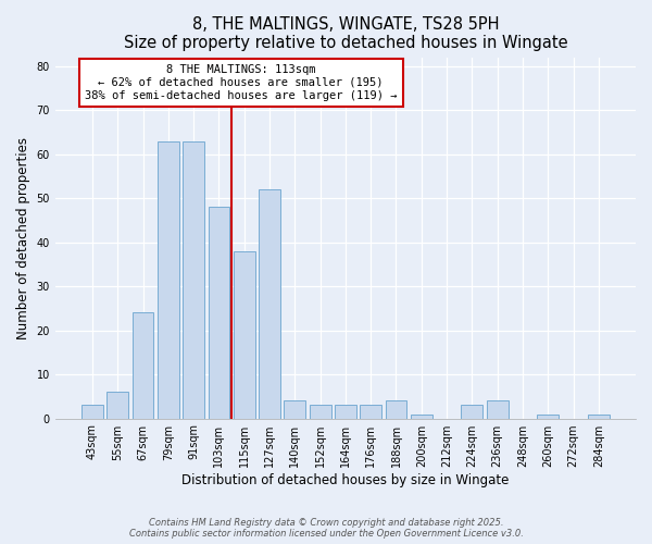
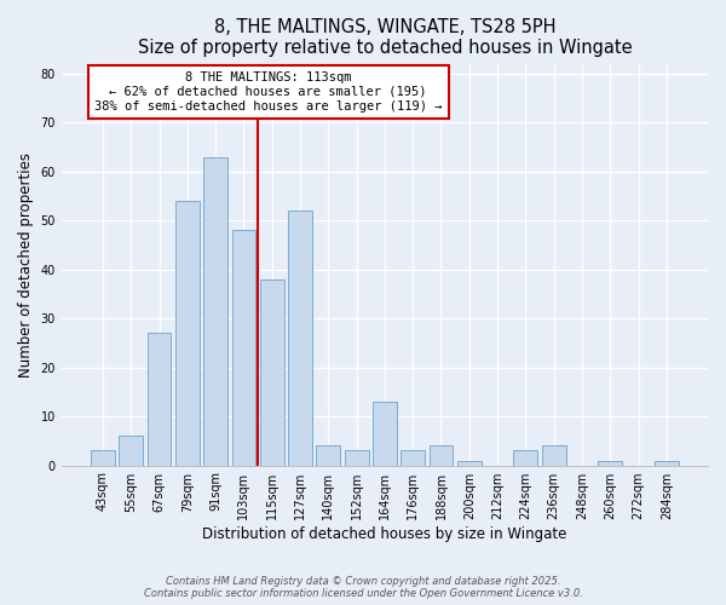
67sqm: 24 -> 27
79sqm: 63 -> 54
164sqm: 3 -> 13
